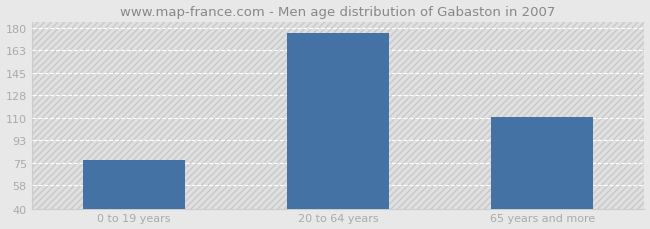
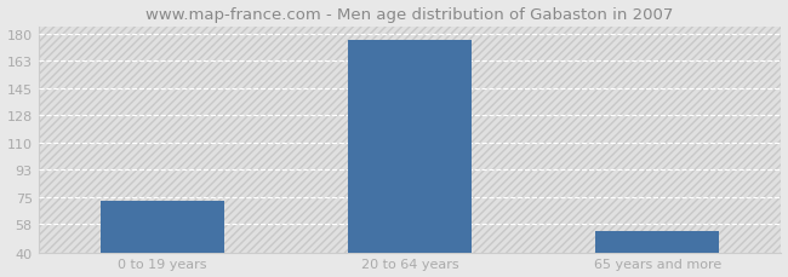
0 to 19 years: 78 -> 73
65 years and more: 111 -> 54
